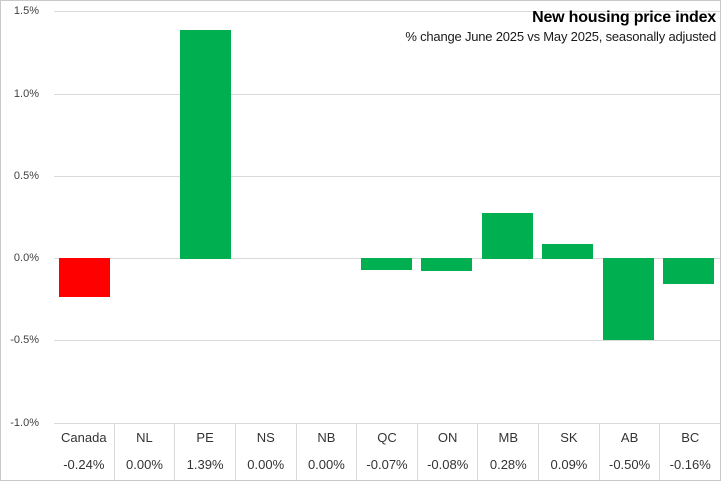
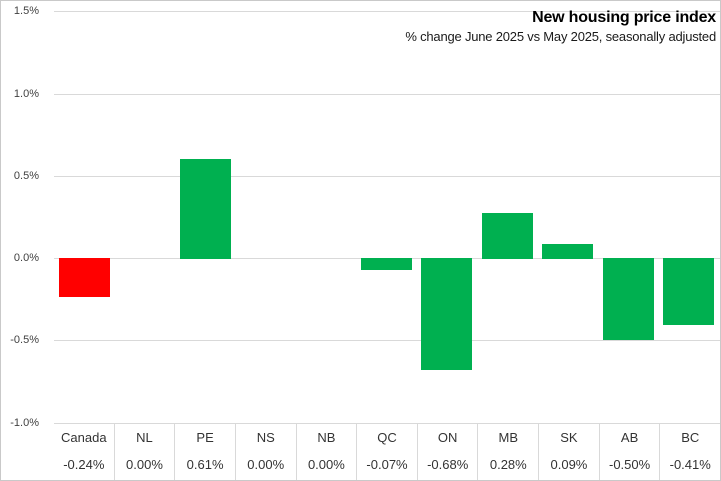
PE: 1.39% -> 0.61%
ON: -0.08% -> -0.68%
BC: -0.16% -> -0.41%
